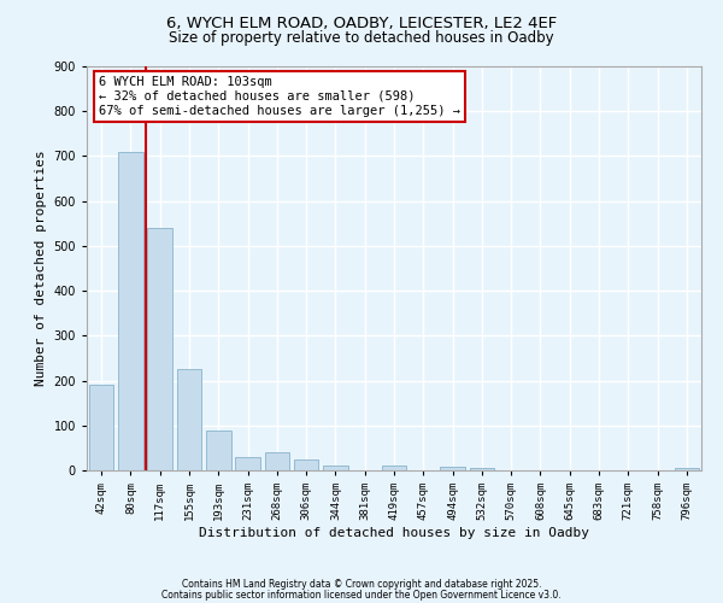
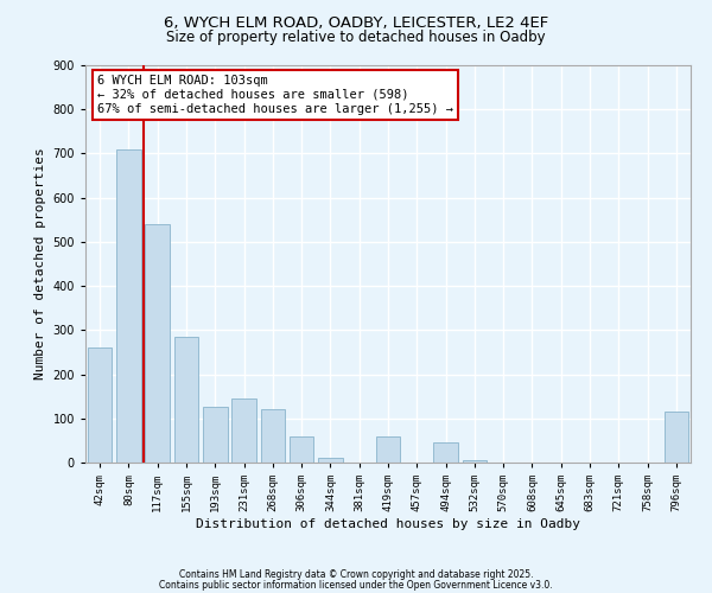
42sqm: 190 -> 260
155sqm: 225 -> 285
193sqm: 90 -> 125
231sqm: 30 -> 145
268sqm: 40 -> 120
306sqm: 25 -> 60
419sqm: 12 -> 60
494sqm: 8 -> 45
796sqm: 5 -> 115
